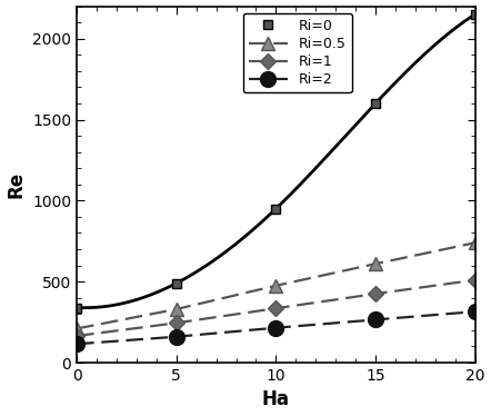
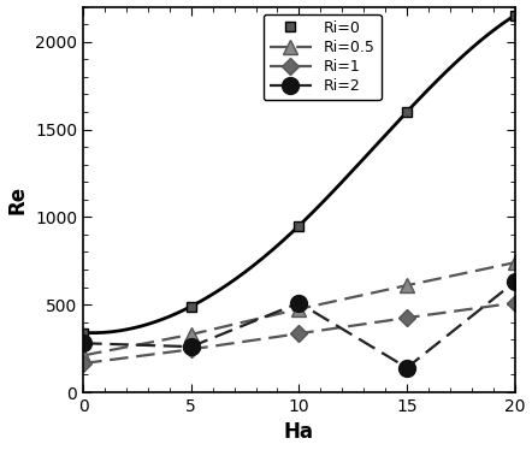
Ri=2/0: 120 -> 280
Ri=2/5: 160 -> 260
Ri=2/10: 220 -> 510
Ri=2/15: 260 -> 140
Ri=2/20: 320 -> 630
